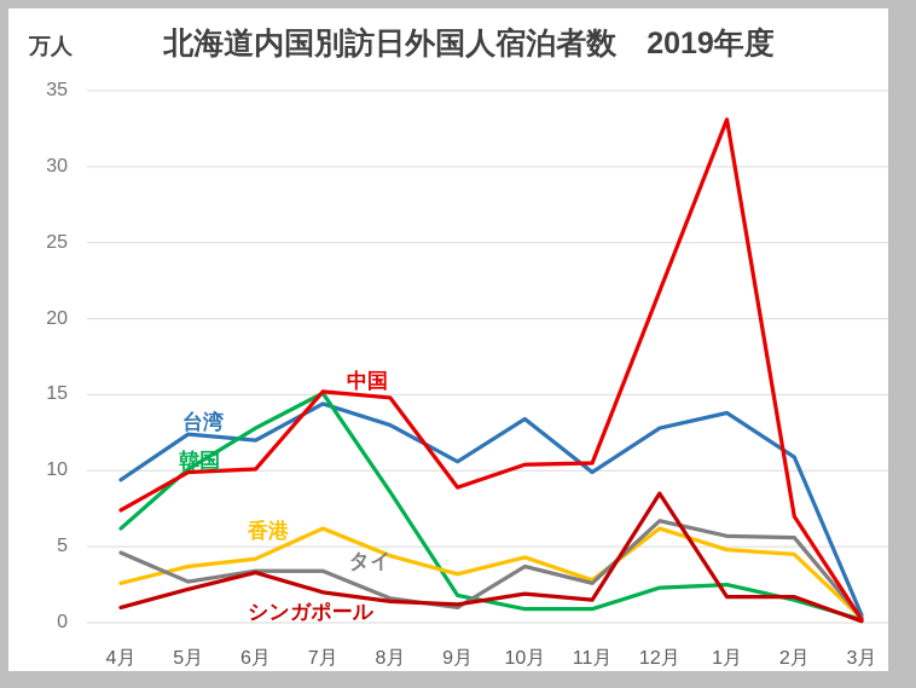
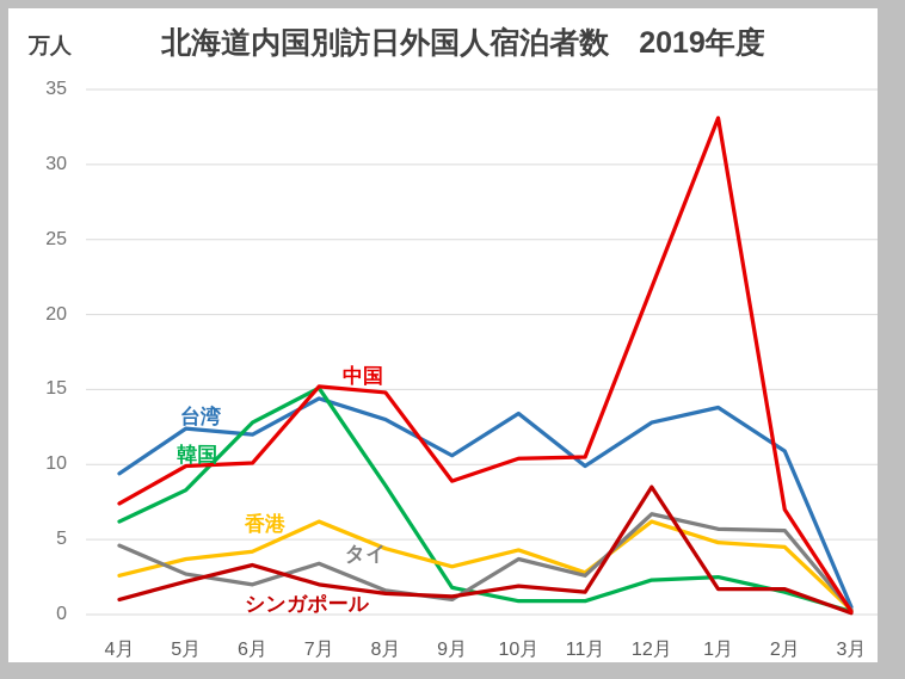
韓国/5月: 10.1 -> 8.3
タイ/6月: 3.4 -> 2.0
